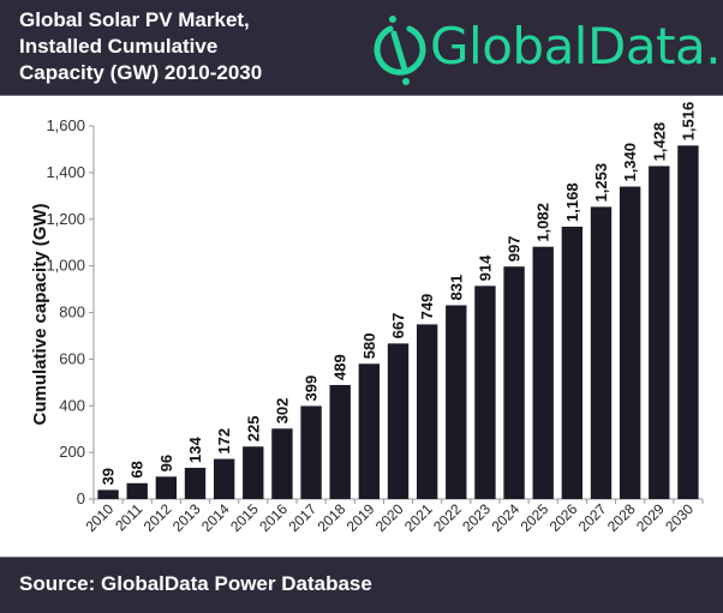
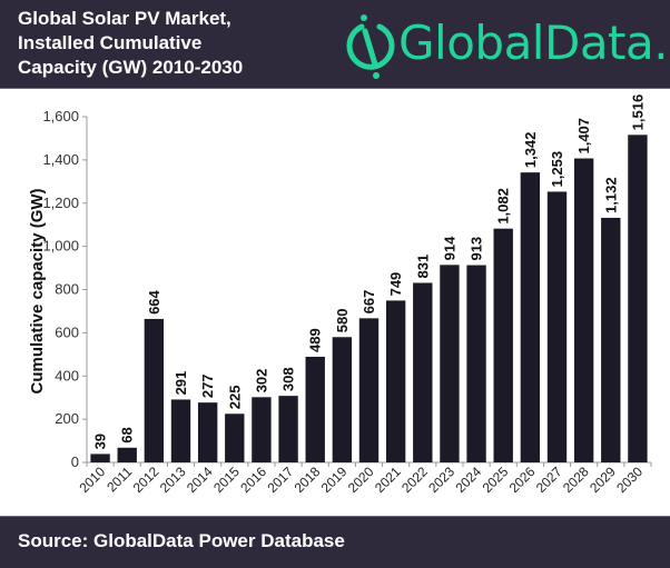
2012: 96 -> 664
2013: 134 -> 291
2014: 172 -> 277
2017: 399 -> 308
2024: 997 -> 913
2026: 1,168 -> 1,342
2028: 1,340 -> 1,407
2029: 1,428 -> 1,132
